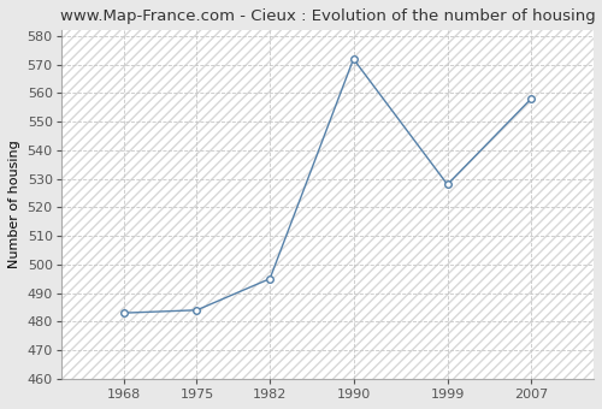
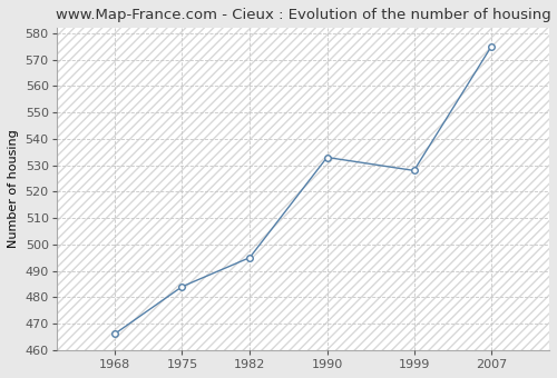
1968: 483 -> 466
1990: 572 -> 533
2007: 558 -> 575
